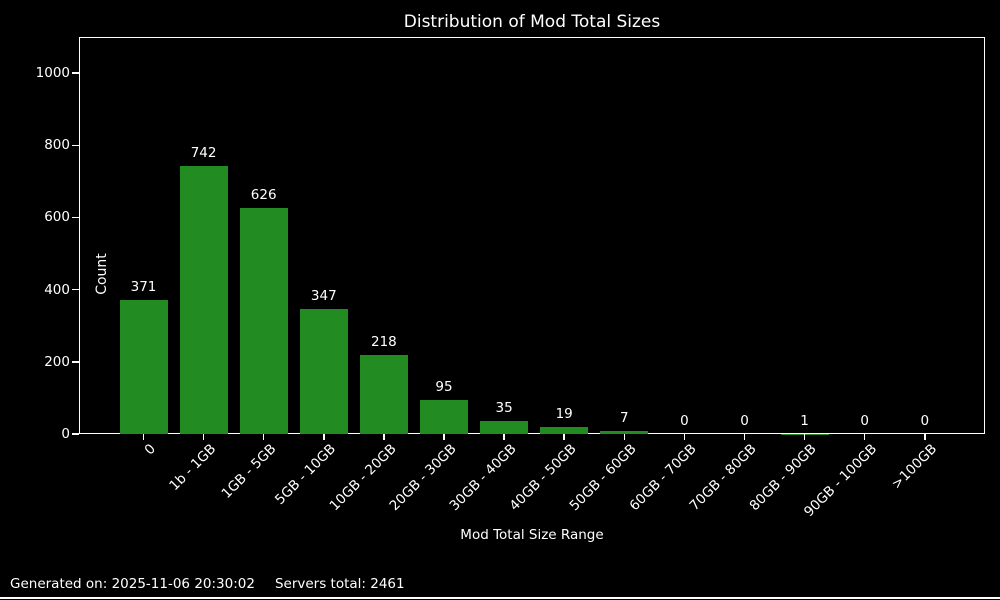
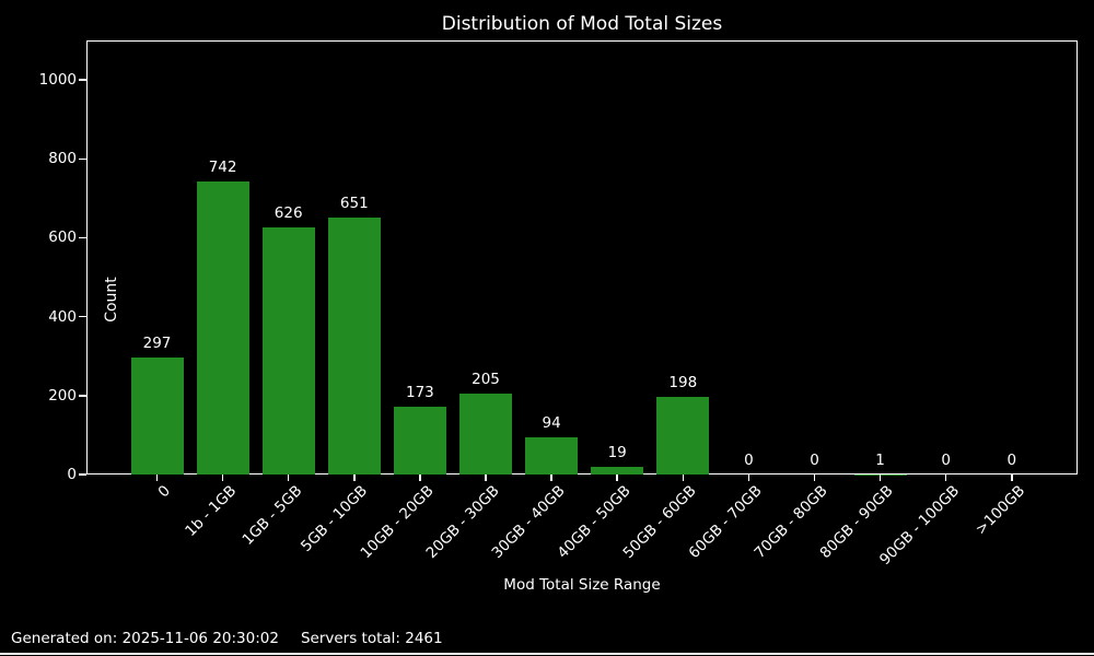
0: 371 -> 297
5GB - 10GB: 347 -> 651
10GB - 20GB: 218 -> 173
20GB - 30GB: 95 -> 205
30GB - 40GB: 35 -> 94
50GB - 60GB: 7 -> 198
